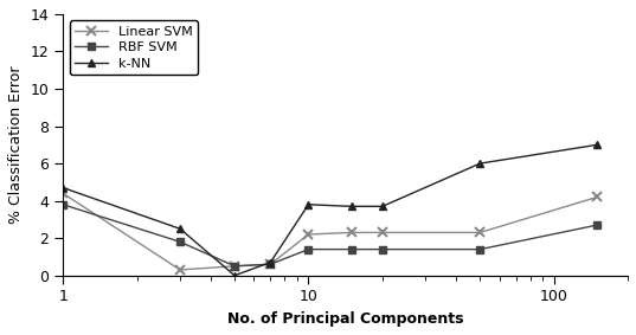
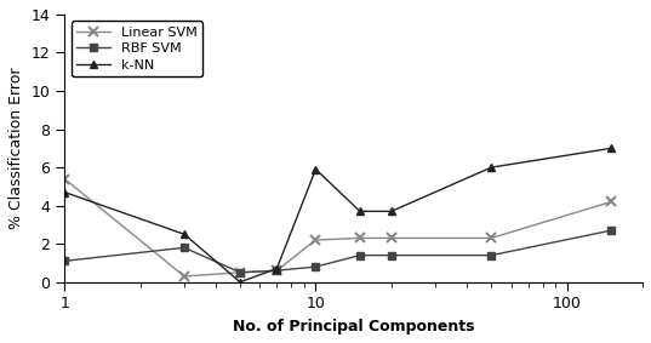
Linear SVM/1: 4.4 -> 5.4
RBF SVM/1: 3.8 -> 1.1
RBF SVM/10: 1.4 -> 0.8
k-NN/10: 3.8 -> 5.9
